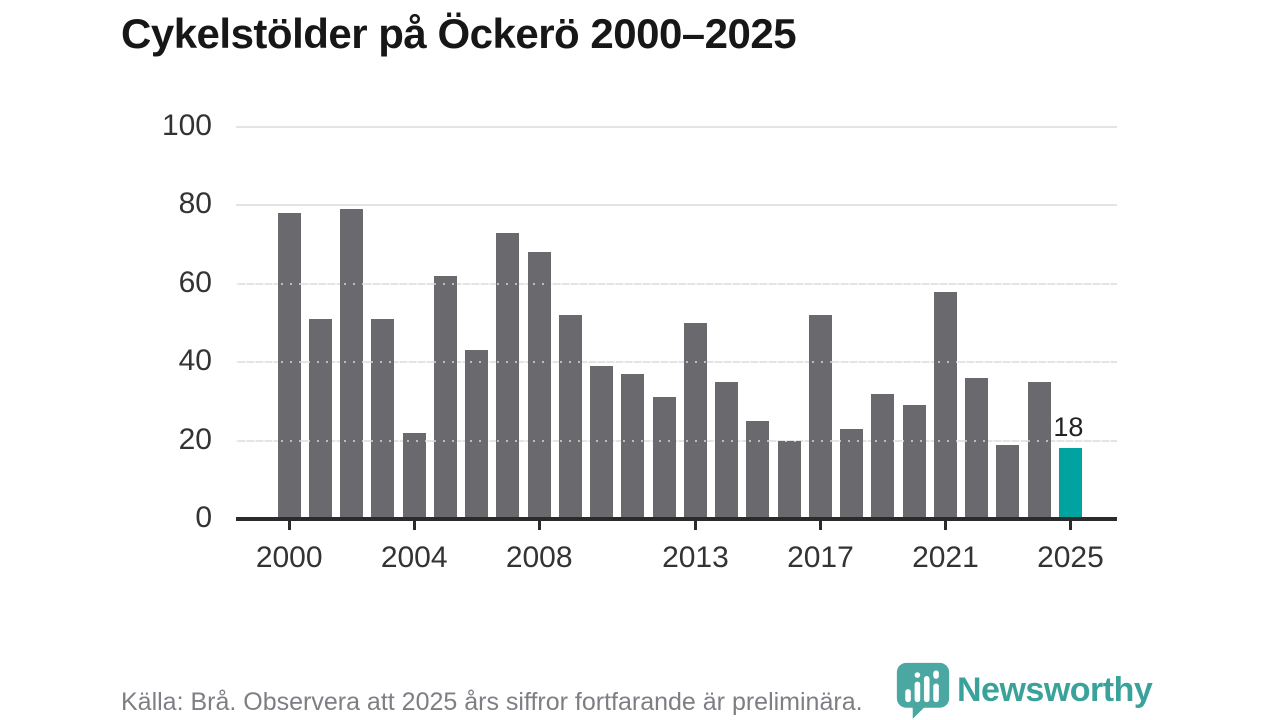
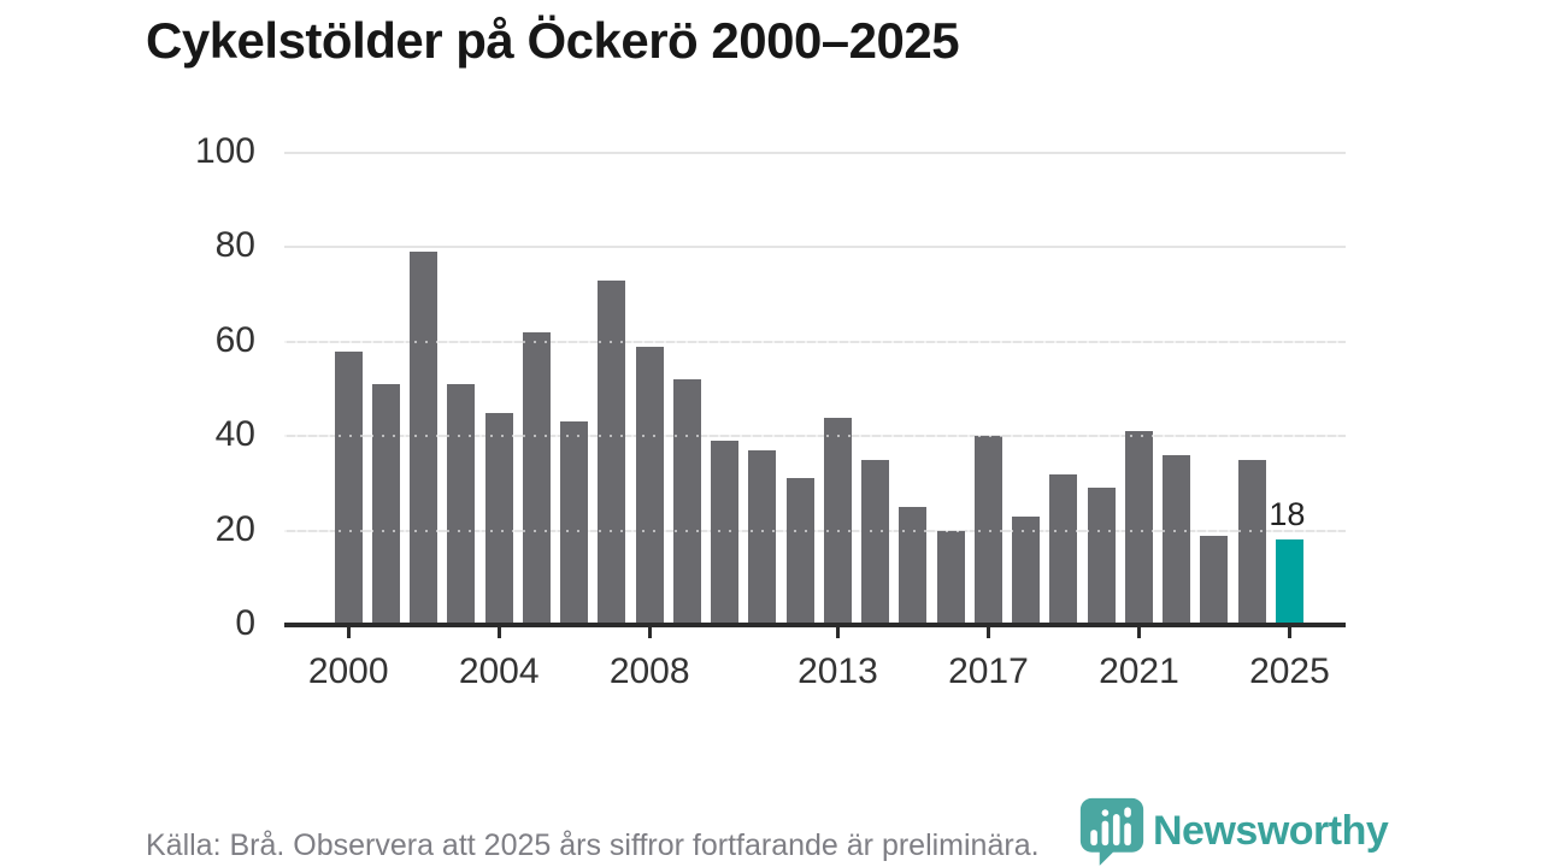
2000: 78 -> 58
2004: 22 -> 45
2008: 68 -> 59
2013: 50 -> 44
2017: 52 -> 40
2021: 58 -> 41
